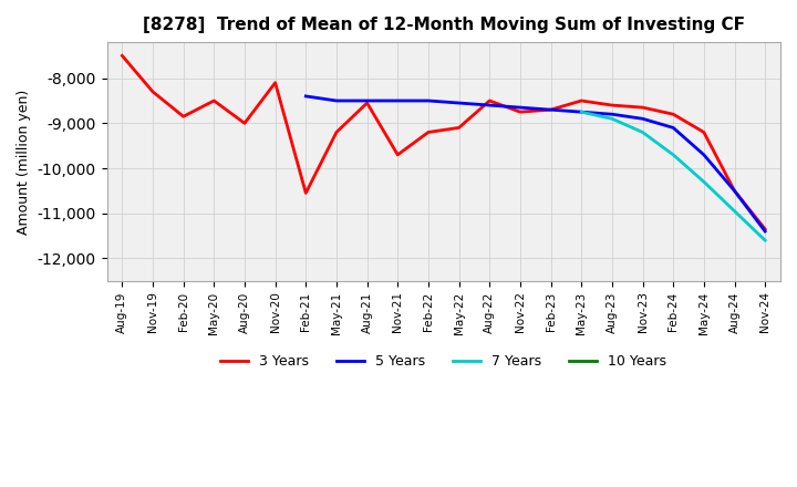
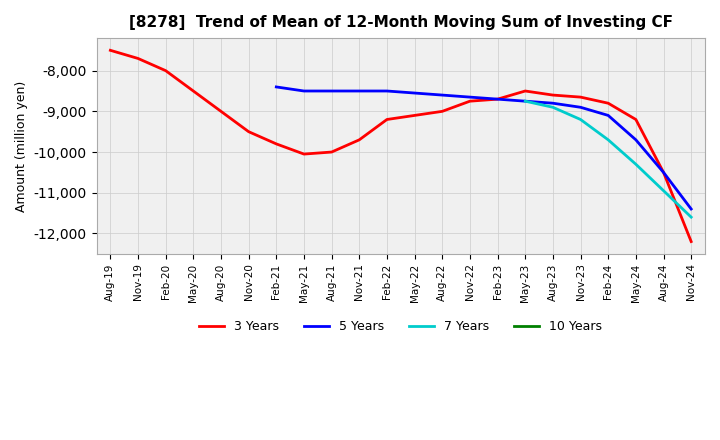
3 Years/Nov-19: -8,300 -> -7,700
3 Years/Feb-20: -8,850 -> -8,000
3 Years/Nov-20: -8,100 -> -9,500
3 Years/Feb-21: -10,550 -> -9,800
3 Years/May-21: -9,200 -> -10,050
3 Years/Aug-21: -8,550 -> -10,000
3 Years/Aug-22: -8,500 -> -9,000
3 Years/Nov-24: -11,350 -> -12,200
